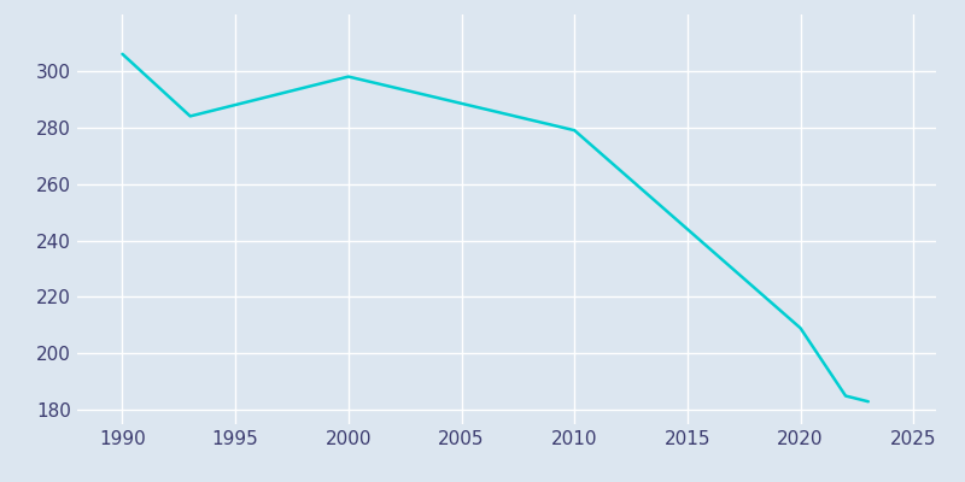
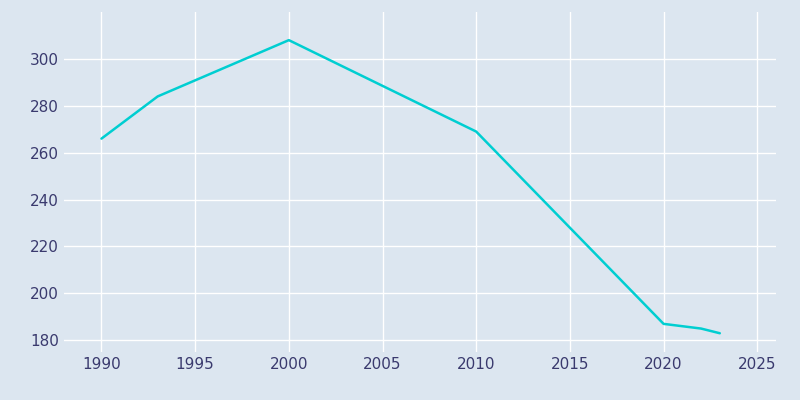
1990: 306 -> 266
2000: 298 -> 308
2010: 279 -> 269
2020: 209 -> 187
